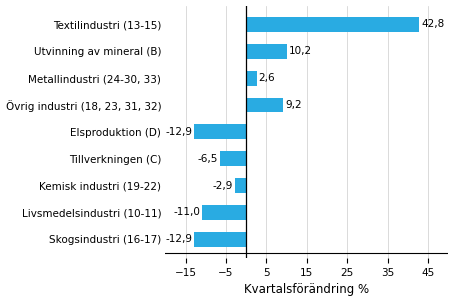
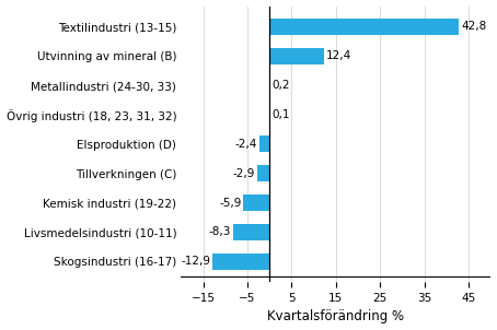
Utvinning av mineral (B): 10,2 -> 12,4
Metallindustri (24-30, 33): 2,6 -> 0,2
Övrig industri (18, 23, 31, 32): 9,2 -> 0,1
Elsproduktion (D): -12,9 -> -2,4
Tillverkningen (C): -6,5 -> -2,9
Kemisk industri (19-22): -2,9 -> -5,9
Livsmedelsindustri (10-11): -11,0 -> -8,3
